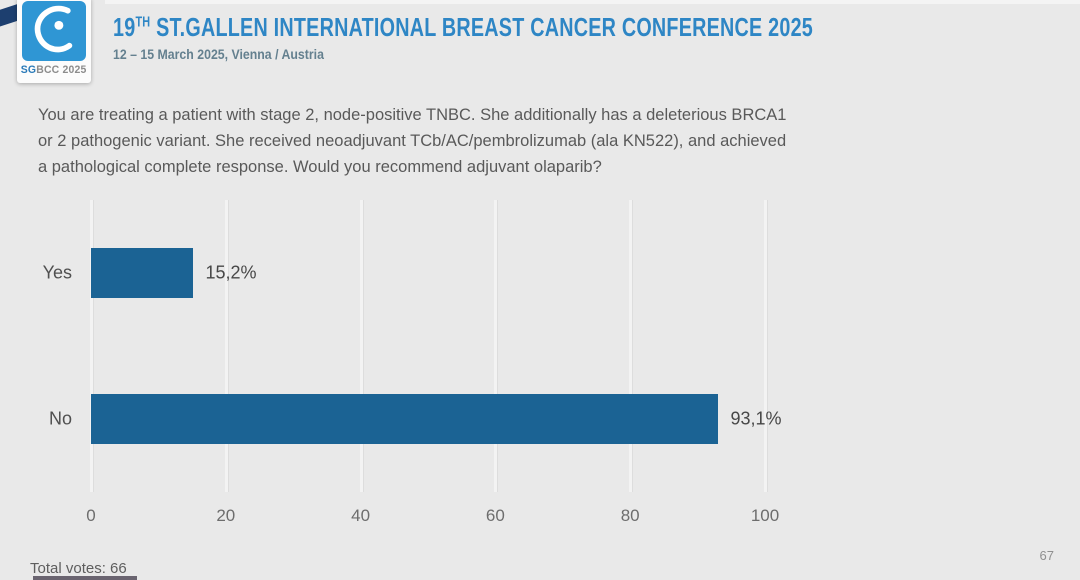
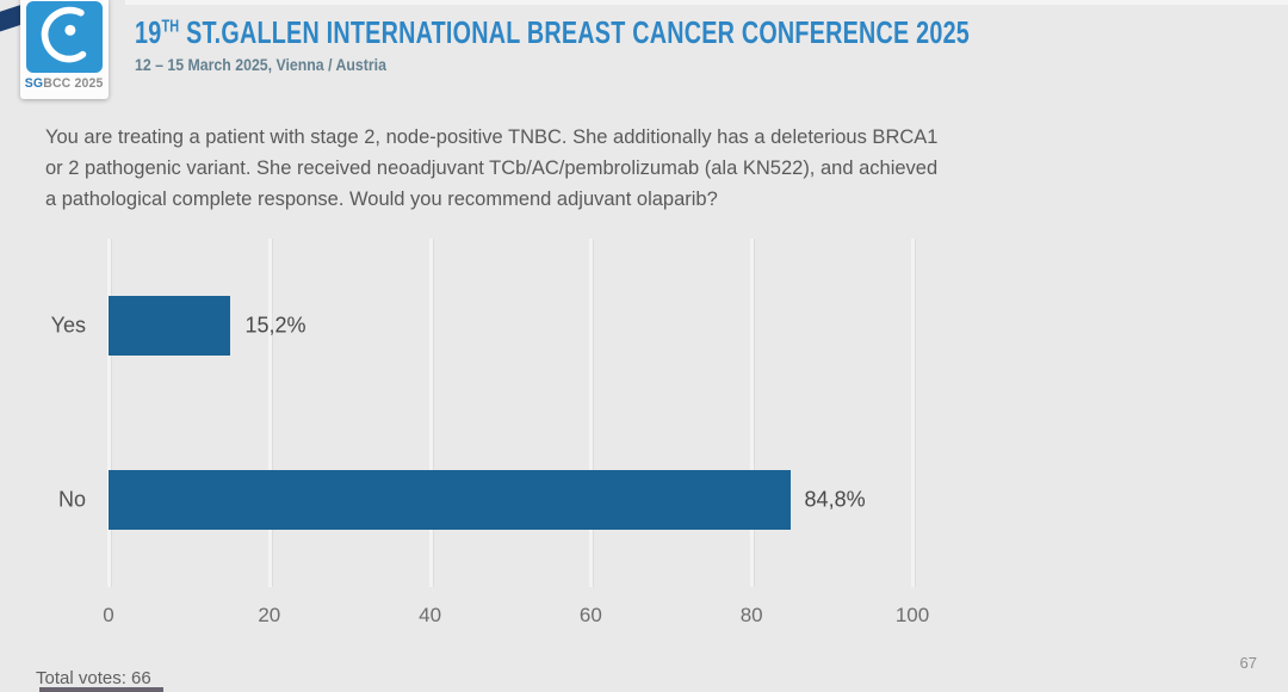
No: 93,1% -> 84,8%
